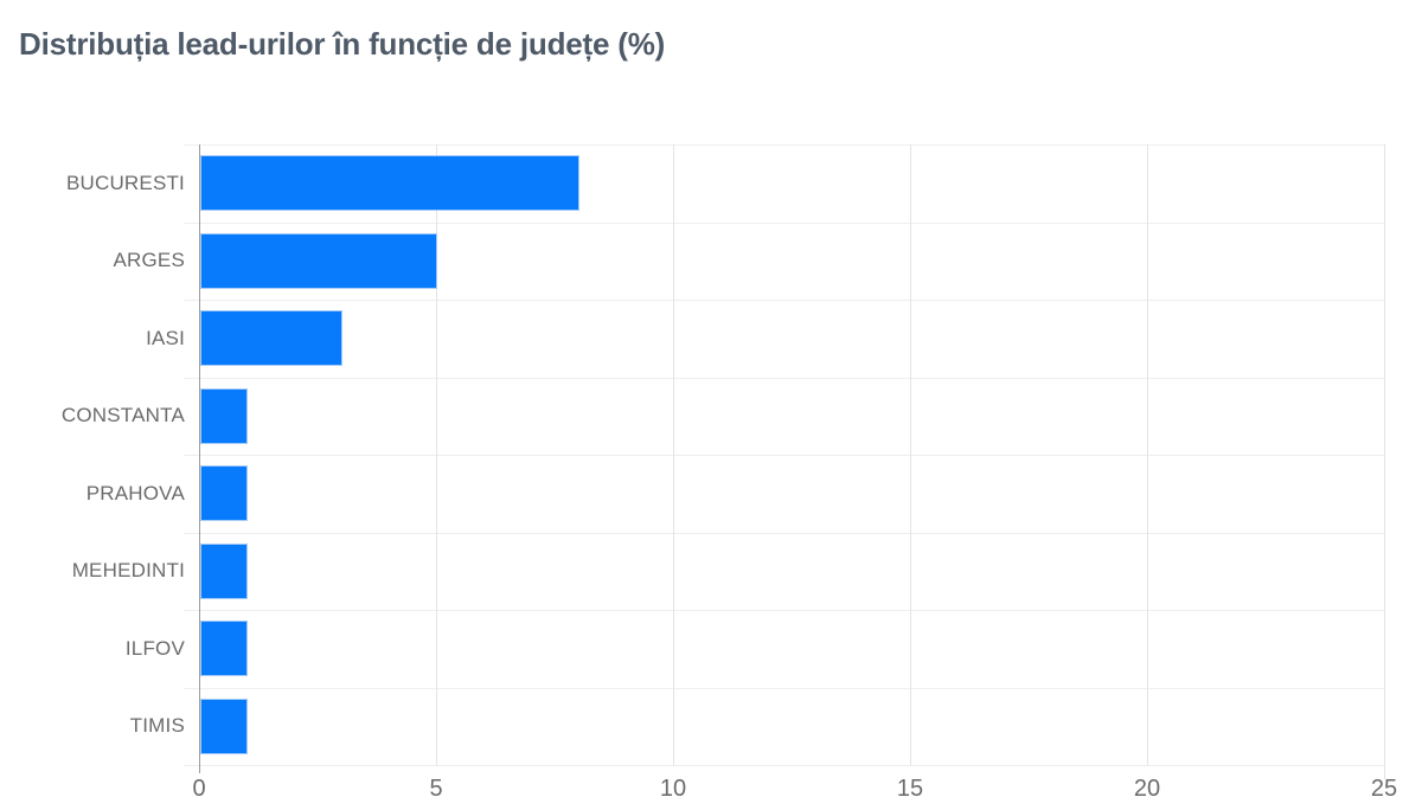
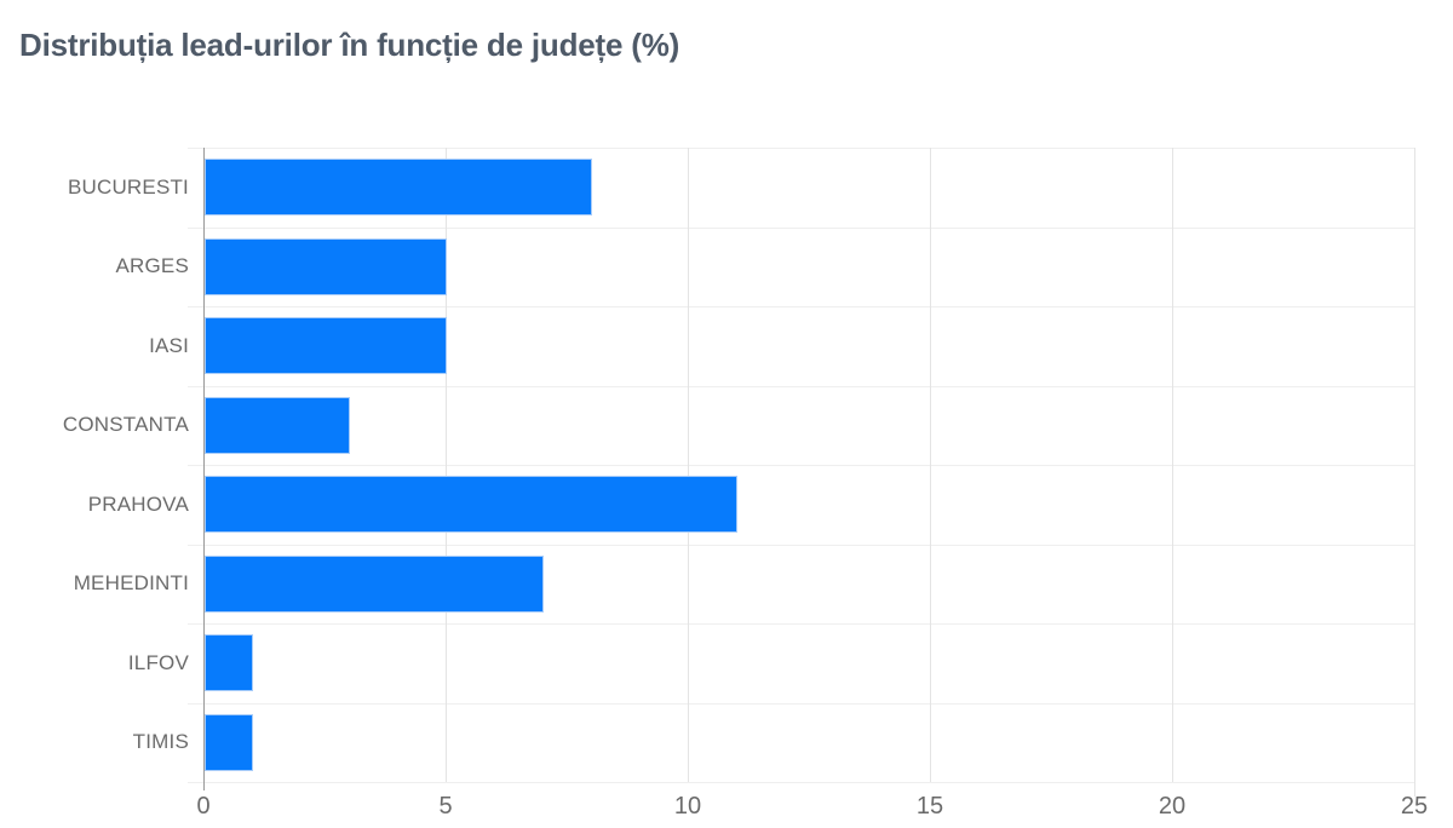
IASI: 3 -> 5
CONSTANTA: 1 -> 3
PRAHOVA: 1 -> 11
MEHEDINTI: 1 -> 7
